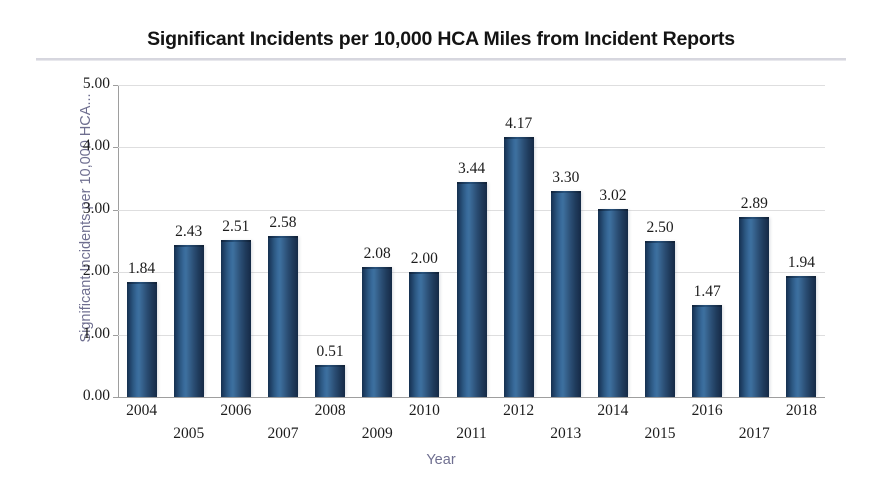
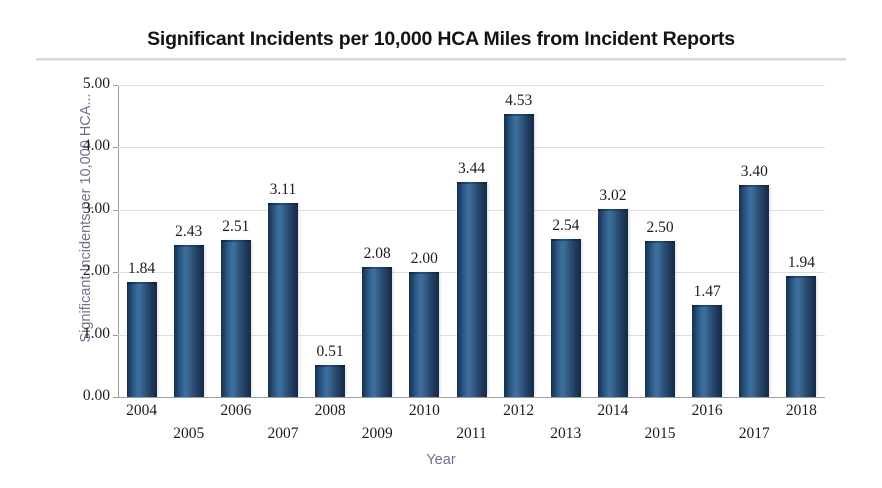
2007: 2.58 -> 3.11
2012: 4.17 -> 4.53
2013: 3.30 -> 2.54
2017: 2.89 -> 3.40
